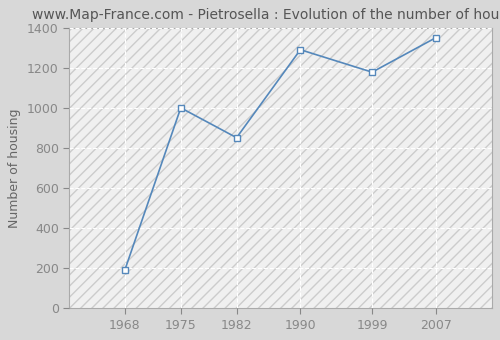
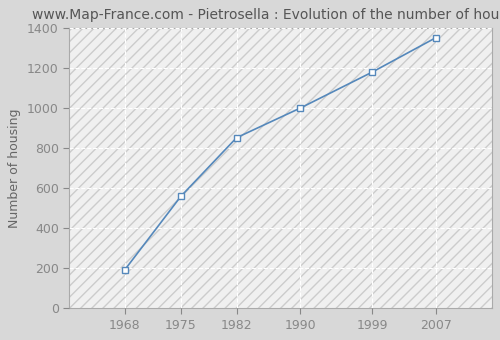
1975: 1000 -> 558
1990: 1290 -> 999
